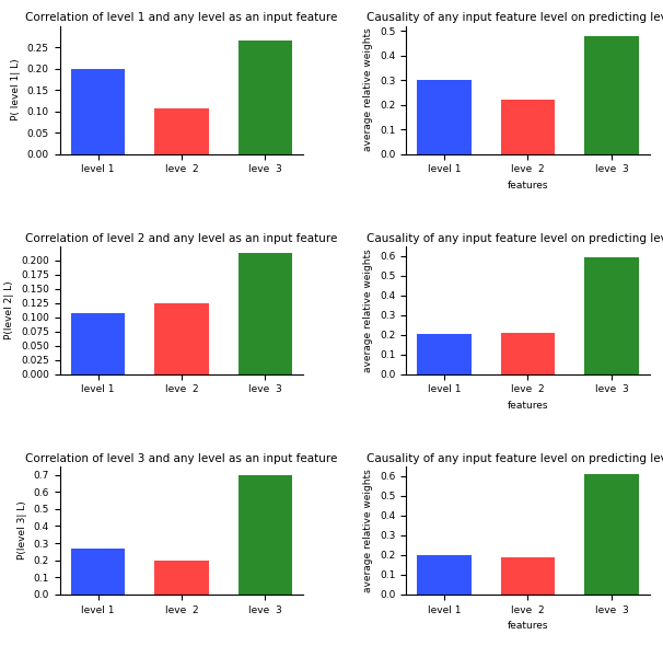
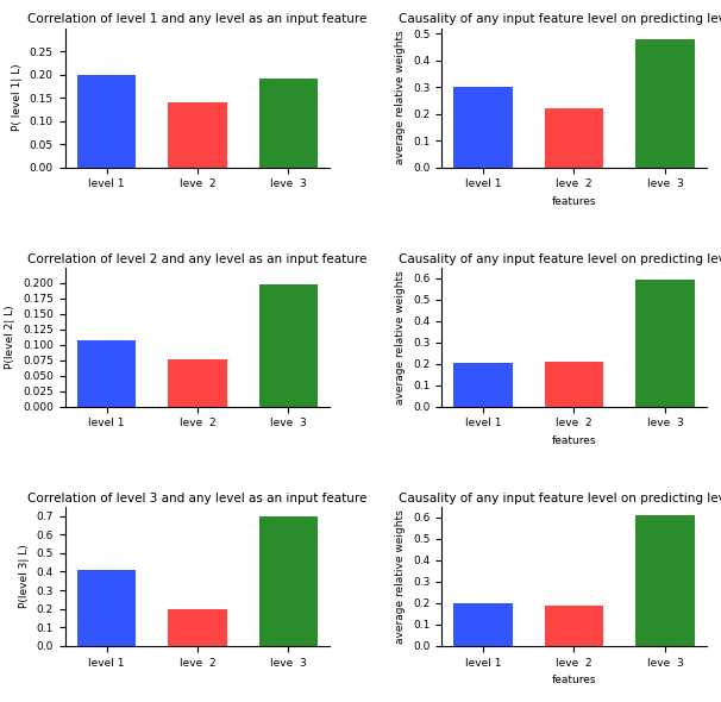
Correlation of level 1 and any level as an input feature/leve 2: 0.107 -> 0.140
Correlation of level 1 and any level as an input feature/leve 3: 0.265 -> 0.190
Correlation of level 2 and any level as an input feature/leve 2: 0.125 -> 0.076
Correlation of level 2 and any level as an input feature/leve 3: 0.213 -> 0.198
Correlation of level 3 and any level as an input feature/level 1: 0.27 -> 0.41
